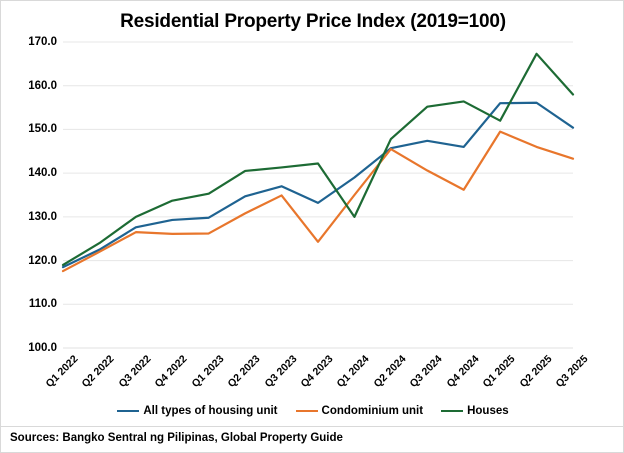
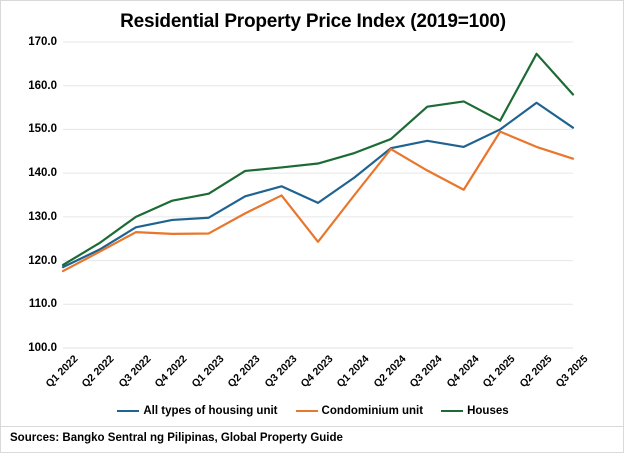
Houses/Q1 2024: 130 -> 145
All types of housing unit/Q1 2025: 156 -> 150
